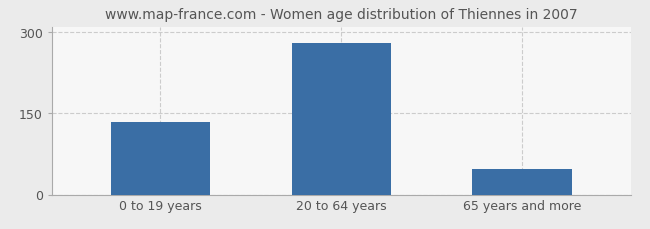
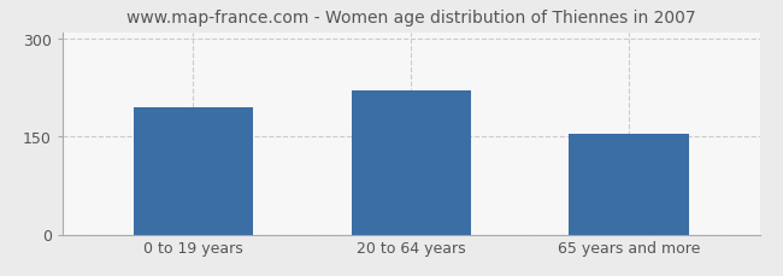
0 to 19 years: 133 -> 194
20 to 64 years: 280 -> 220
65 years and more: 47 -> 154
